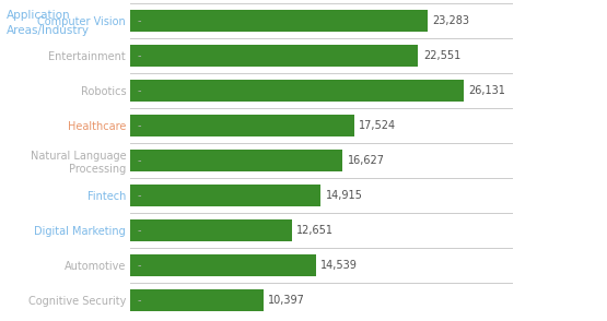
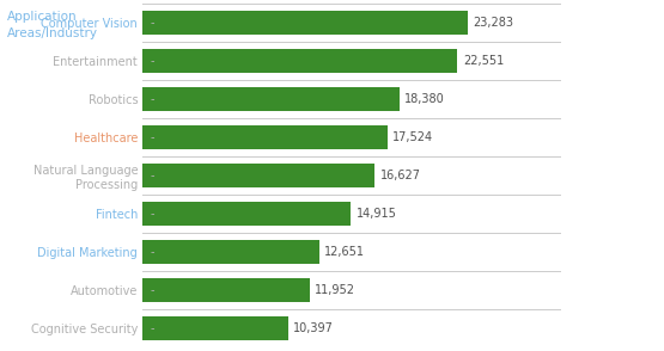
Robotics: 26,131 -> 18,380
Automotive: 14,539 -> 11,952
